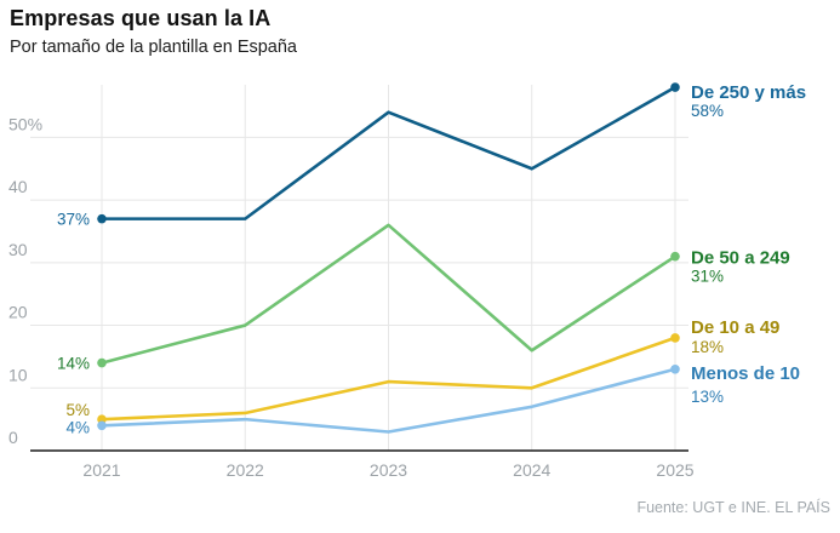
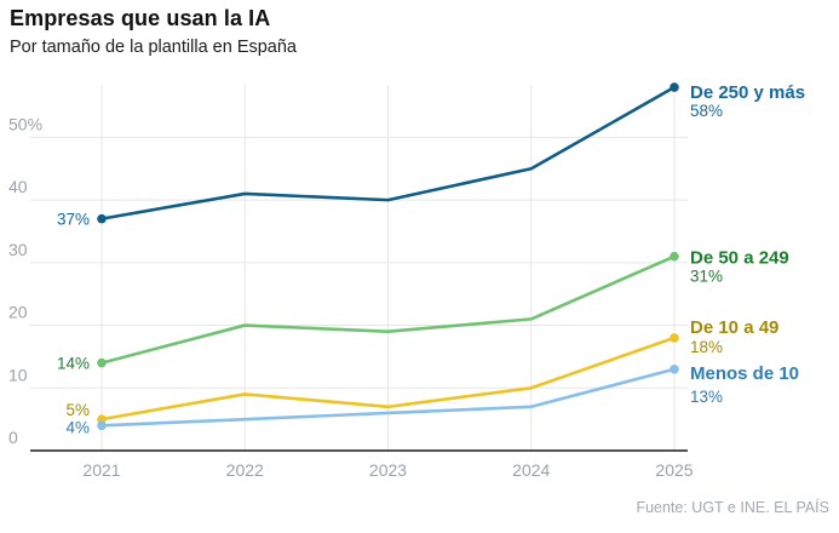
De 250 y más/2022: 37% -> 41%
De 10 a 49/2022: 6% -> 9%
De 250 y más/2023: 54% -> 40%
De 50 a 249/2023: 36% -> 19%
De 10 a 49/2023: 11% -> 7%
Menos de 10/2023: 3% -> 6%
De 50 a 249/2024: 16% -> 21%
